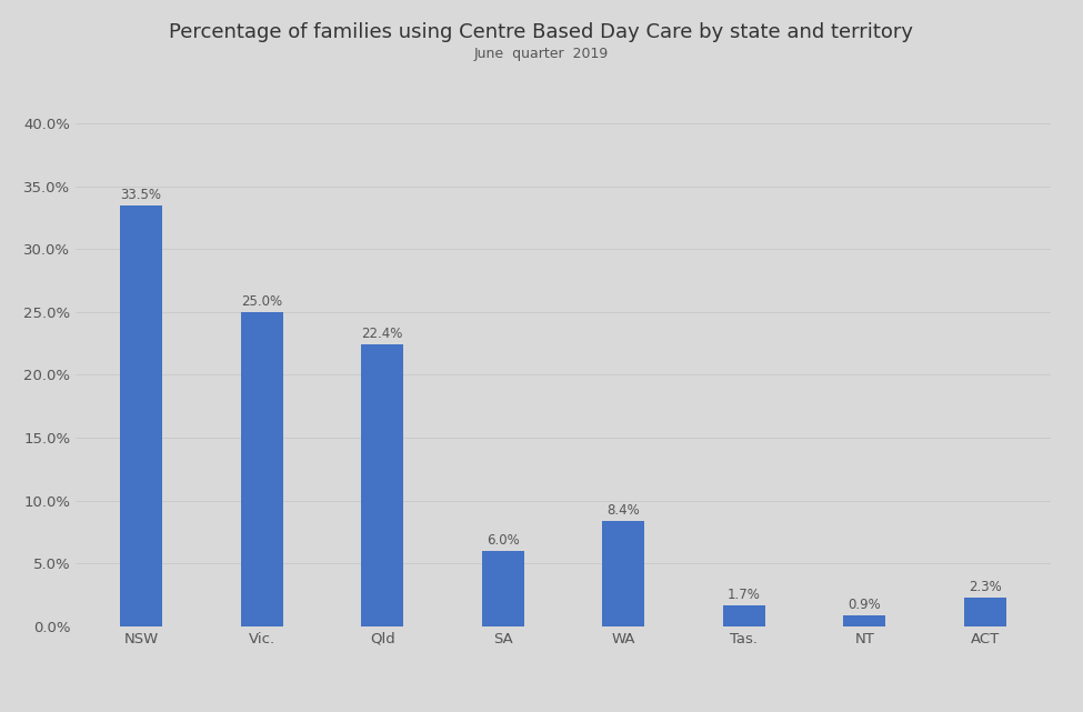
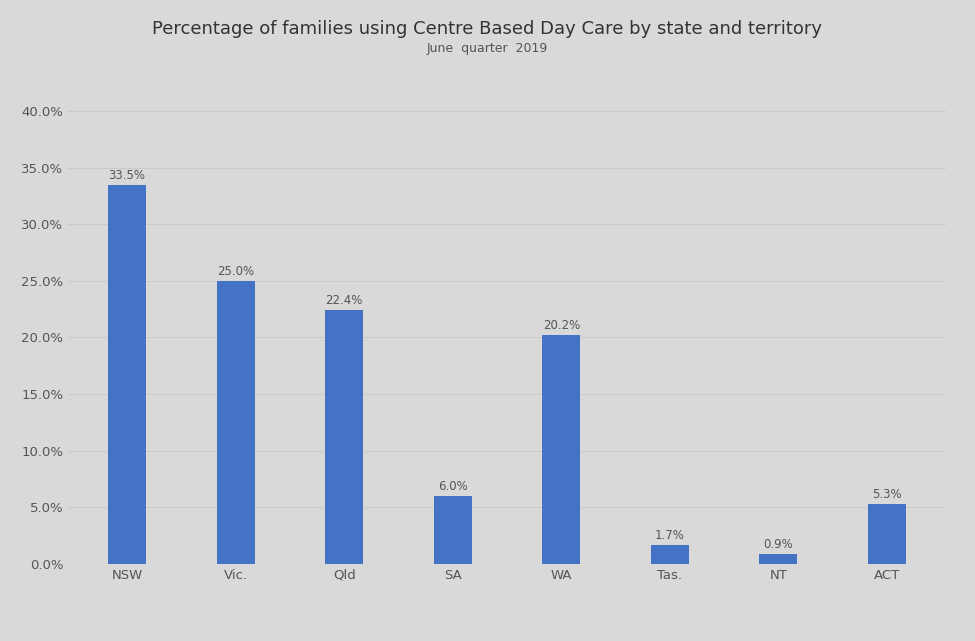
WA: 8.4% -> 20.2%
ACT: 2.3% -> 5.3%
